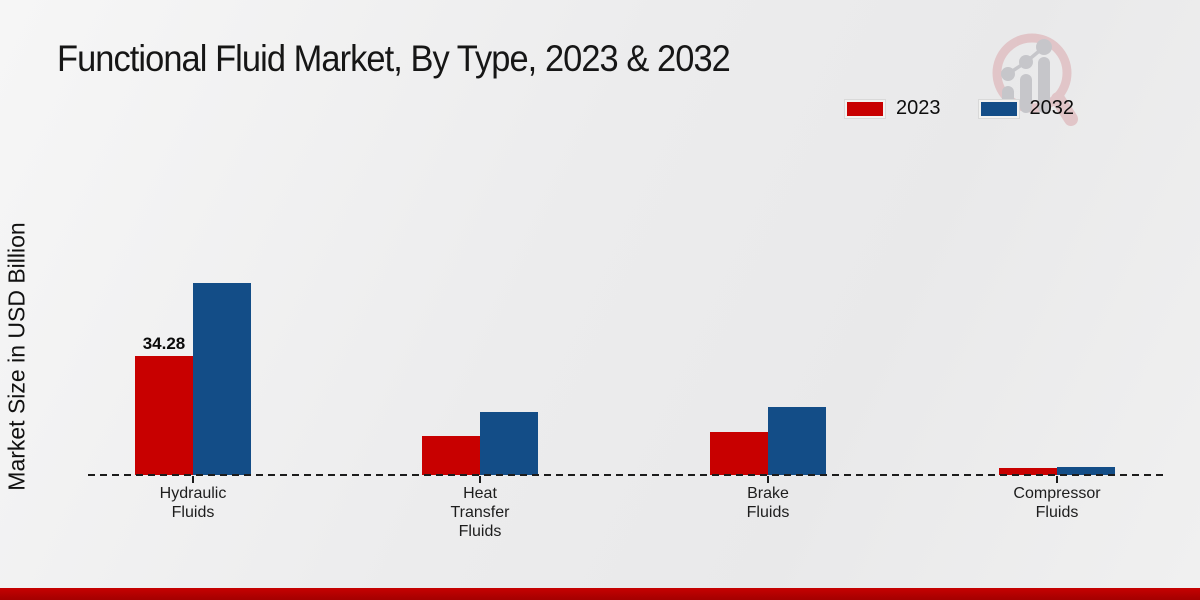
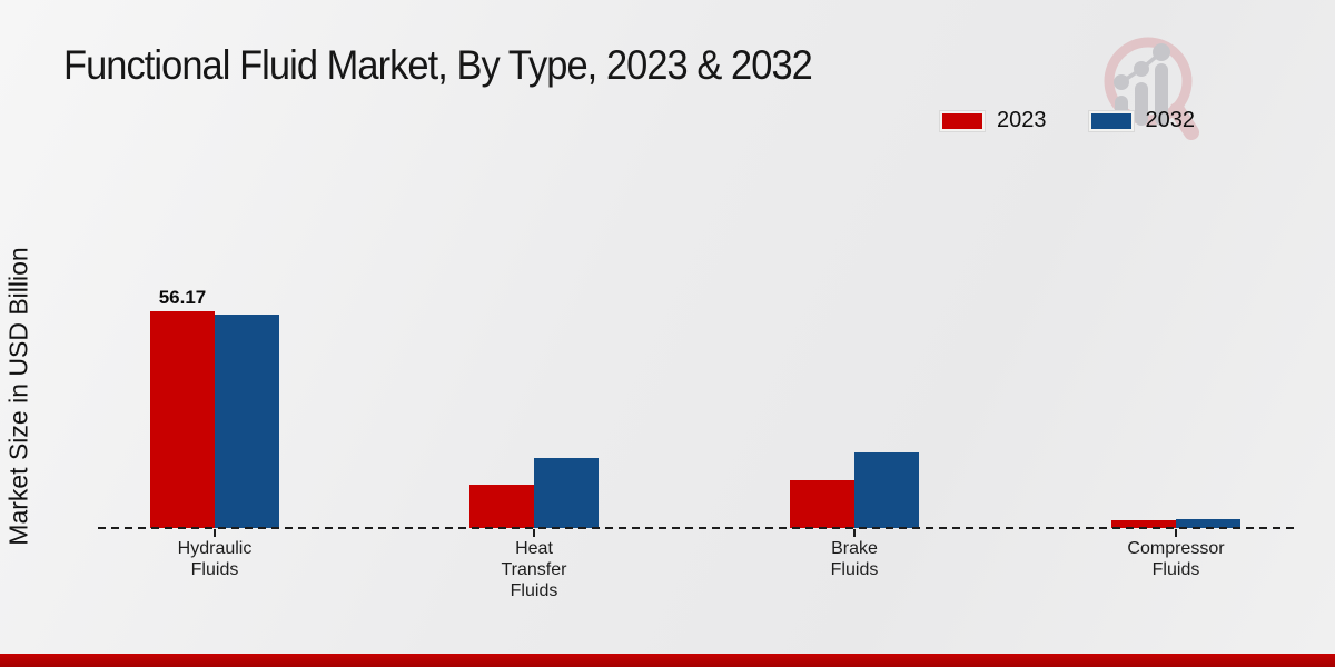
2023/Hydraulic Fluids: 34.28 -> 56.17
